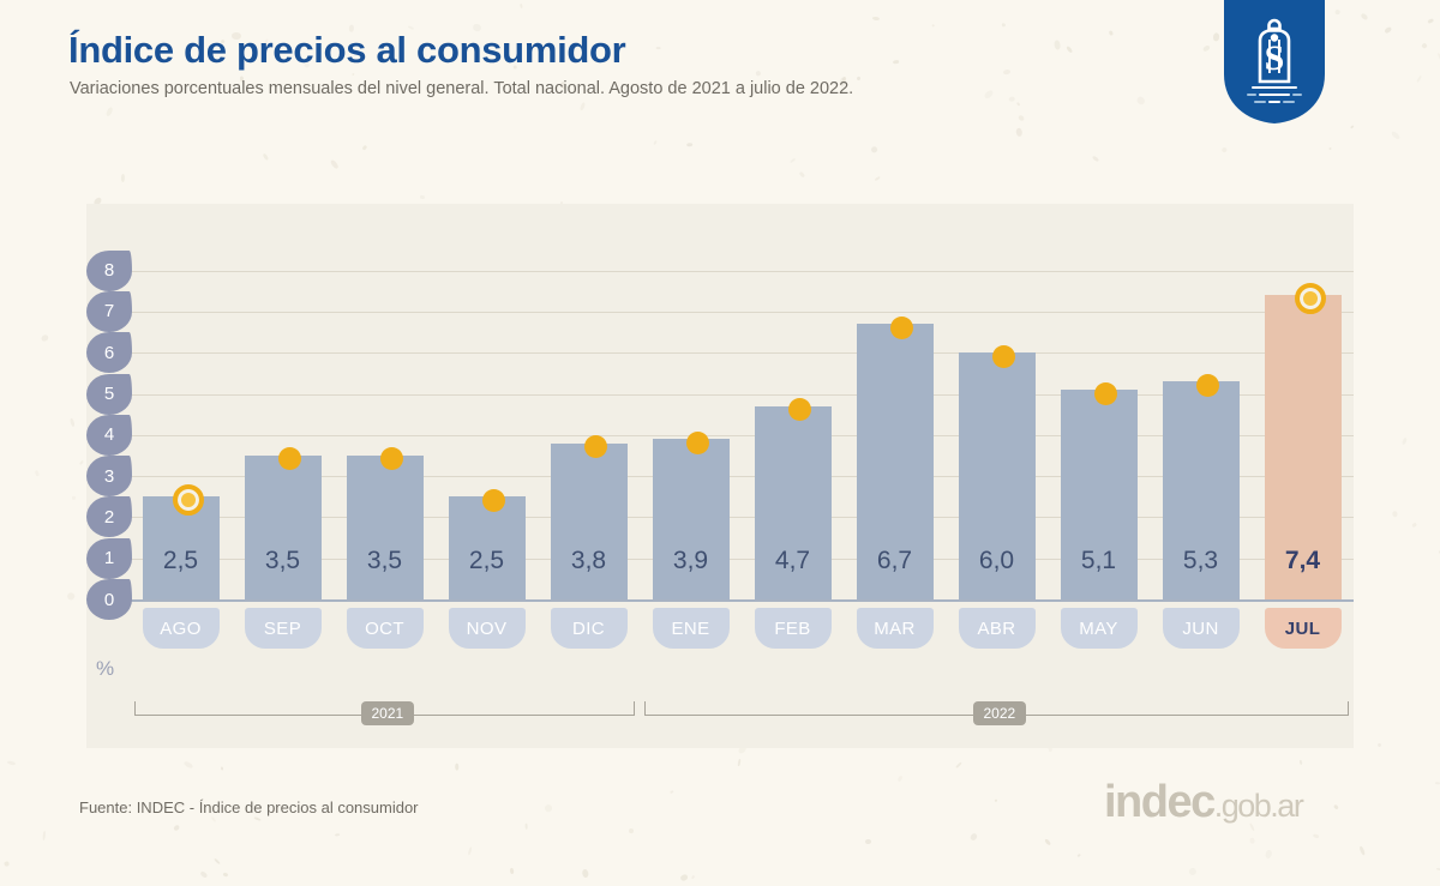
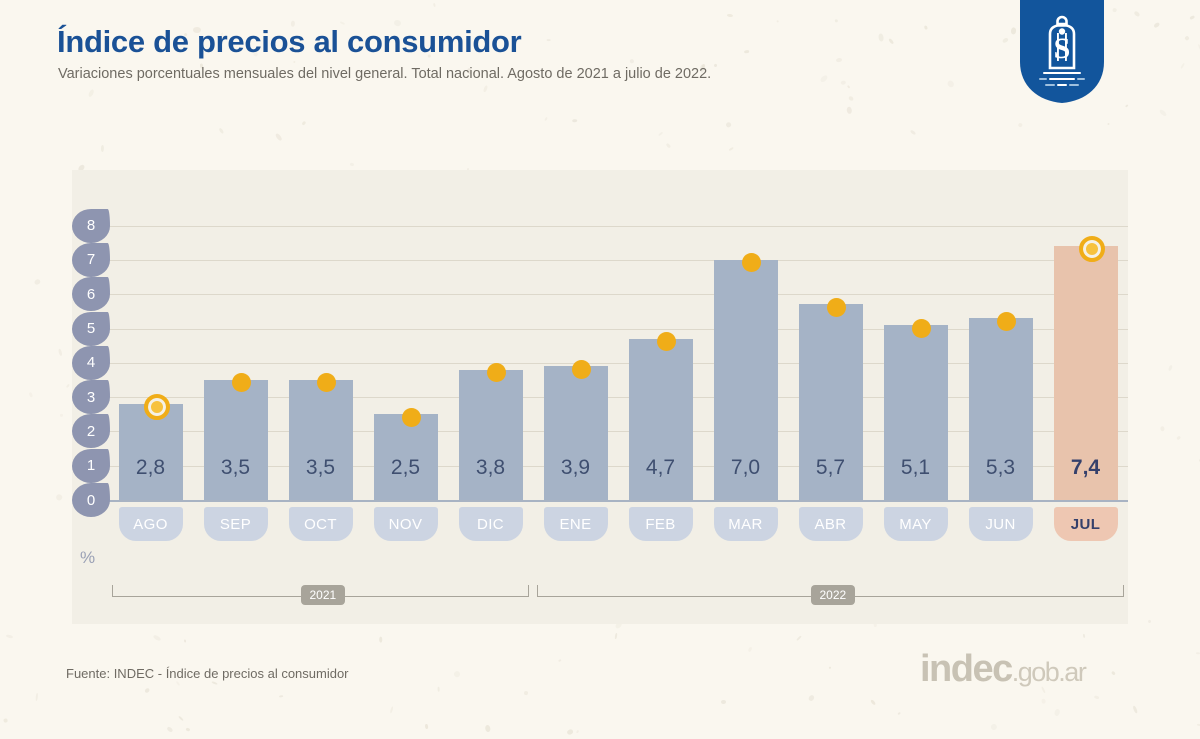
AGO: 2,5 -> 2,8
MAR: 6,7 -> 7,0
ABR: 6,0 -> 5,7
